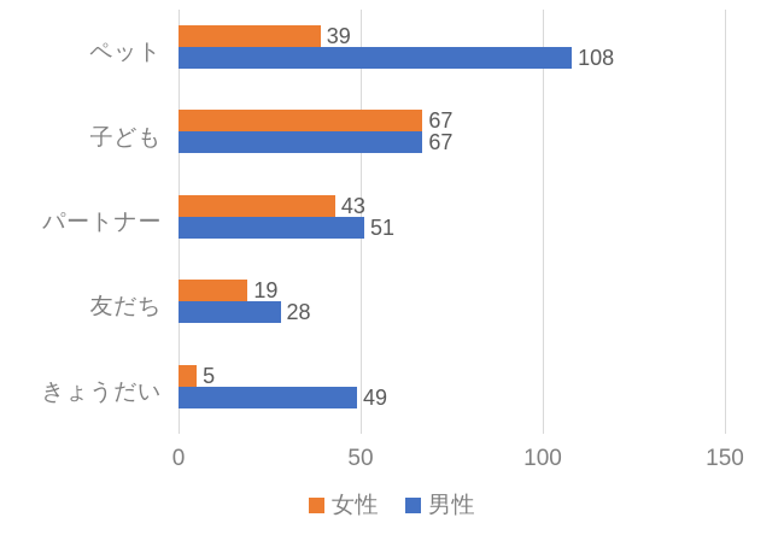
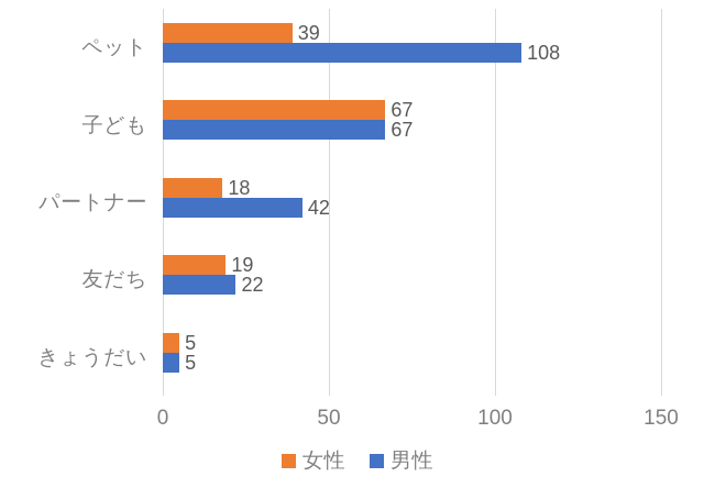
女性/パートナー: 43 -> 18
男性/パートナー: 51 -> 42
男性/友だち: 28 -> 22
男性/きょうだい: 49 -> 5
